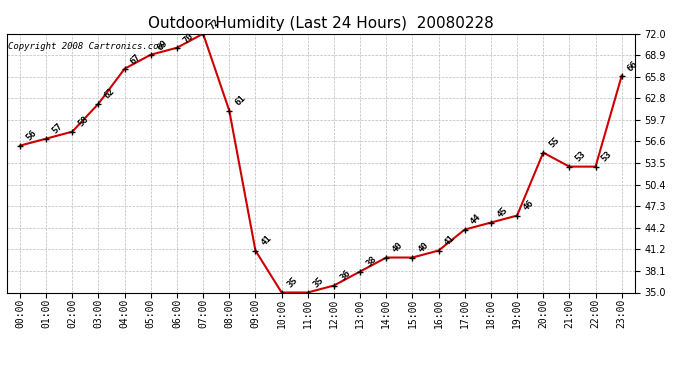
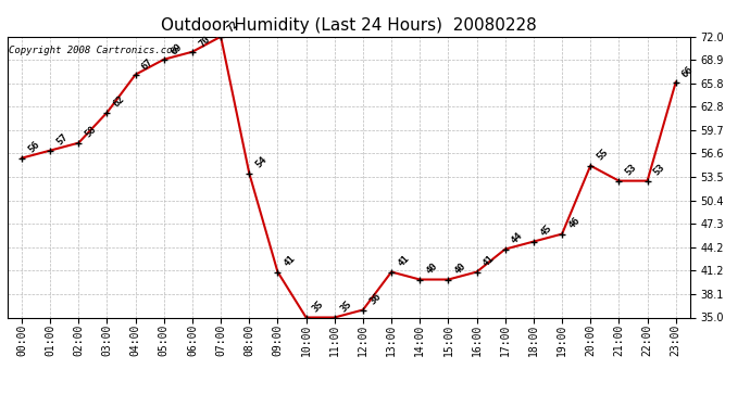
08:00: 61 -> 54
13:00: 38 -> 41
